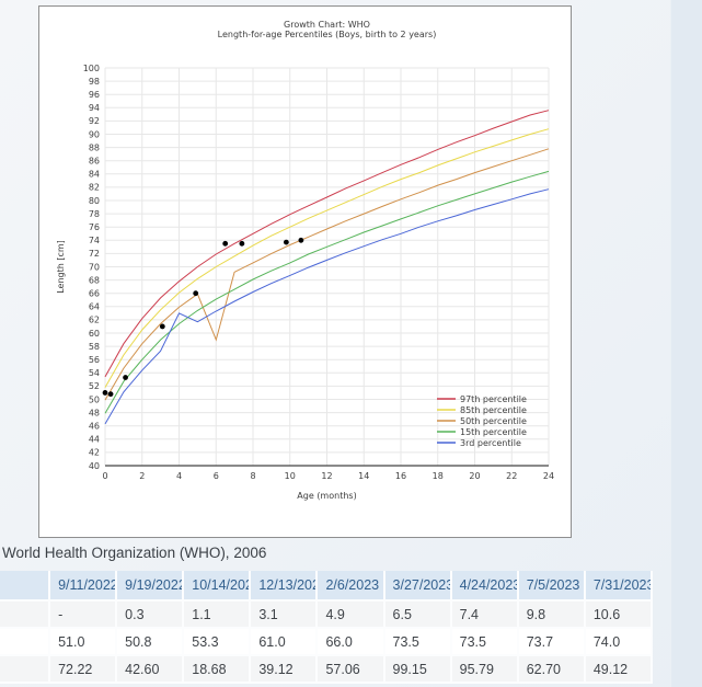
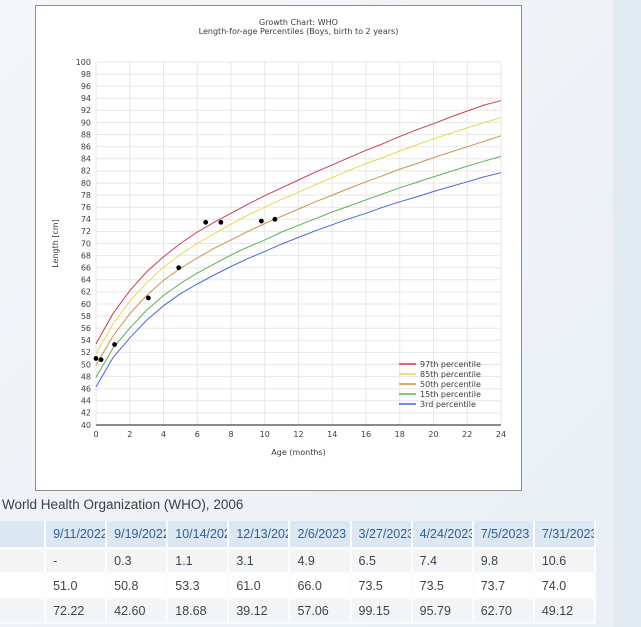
3rd percentile/4: 63 -> 60
50th percentile/6: 59 -> 68
